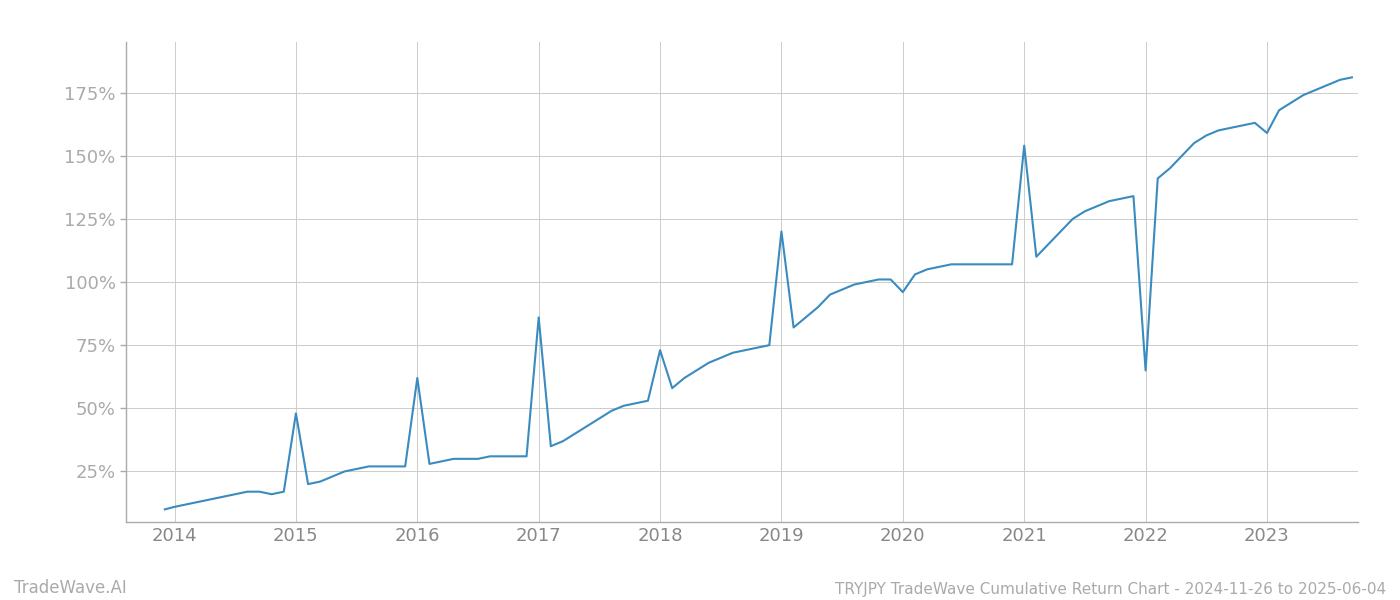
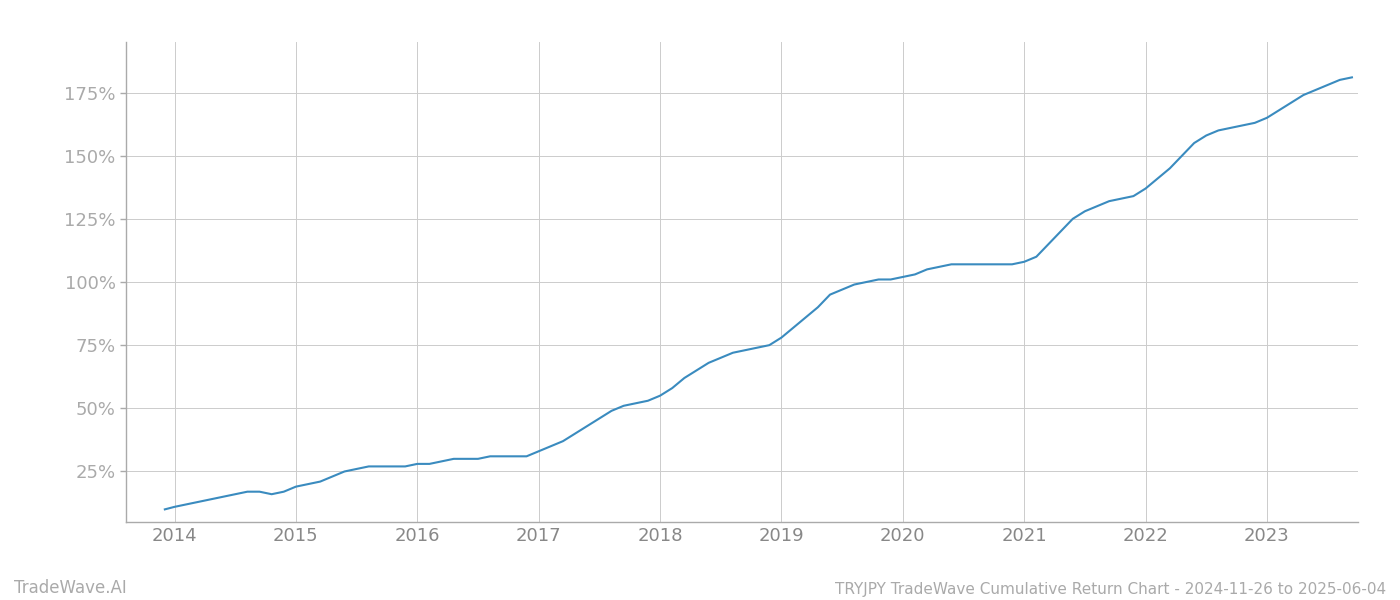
2015: 48% -> 19%
2016: 62% -> 28%
2017: 86% -> 33%
2018: 73% -> 55%
2019: 120% -> 78%
2020: 96% -> 102%
2021: 154% -> 108%
2022: 65% -> 137%
2023: 159% -> 165%
